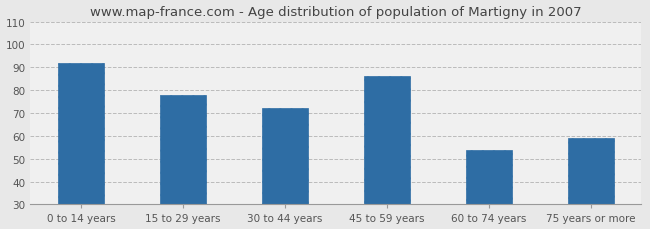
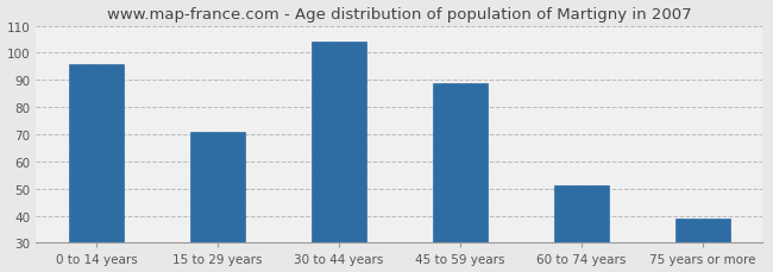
0 to 14 years: 92 -> 96
15 to 29 years: 78 -> 71
30 to 44 years: 72 -> 104
45 to 59 years: 86 -> 89
60 to 74 years: 54 -> 51
75 years or more: 59 -> 39
